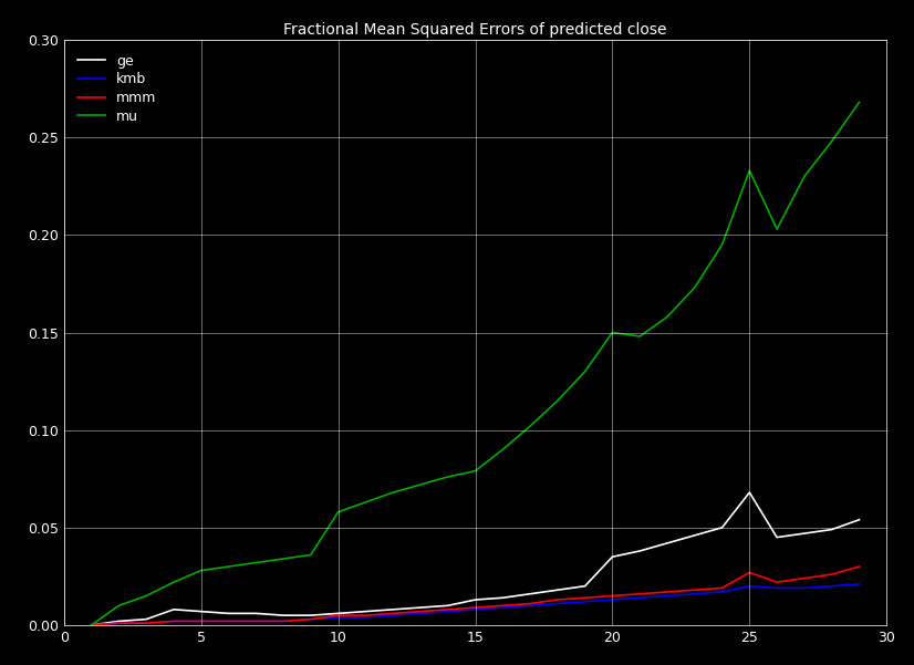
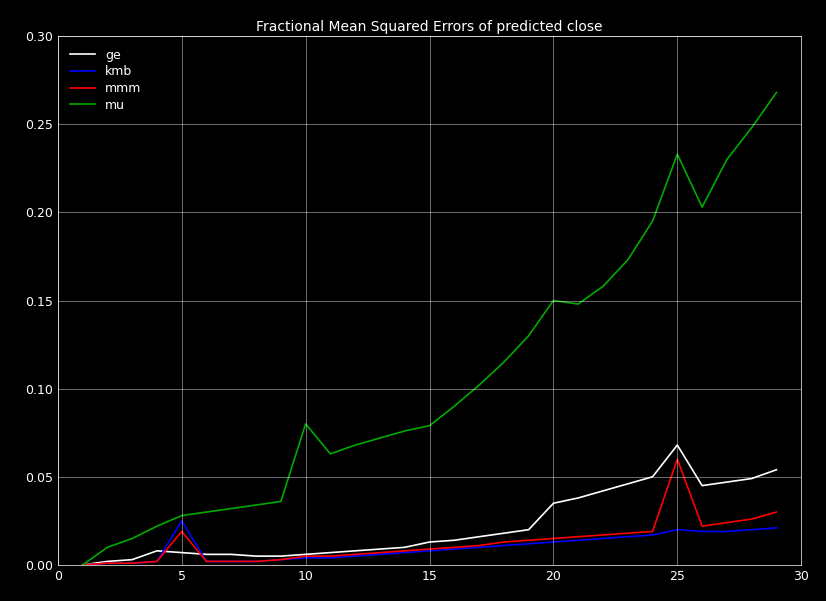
kmb/5: 0.002 -> 0.025
mmm/5: 0.002 -> 0.019
mu/10: 0.058 -> 0.080
mmm/25: 0.027 -> 0.060
